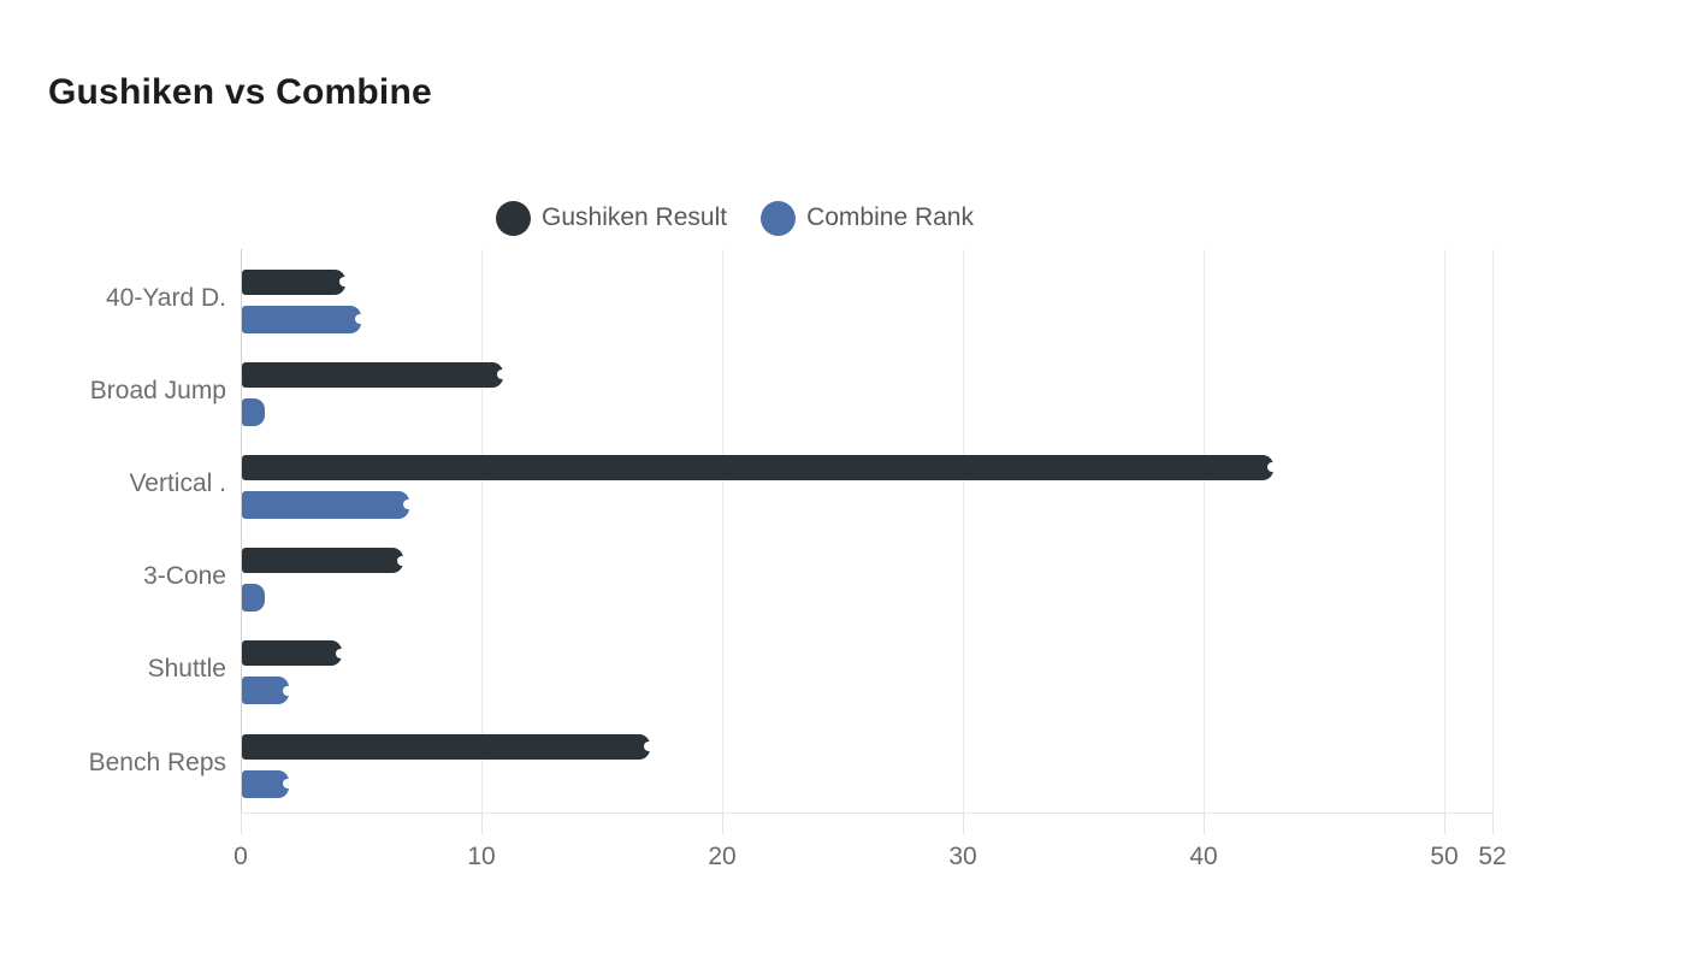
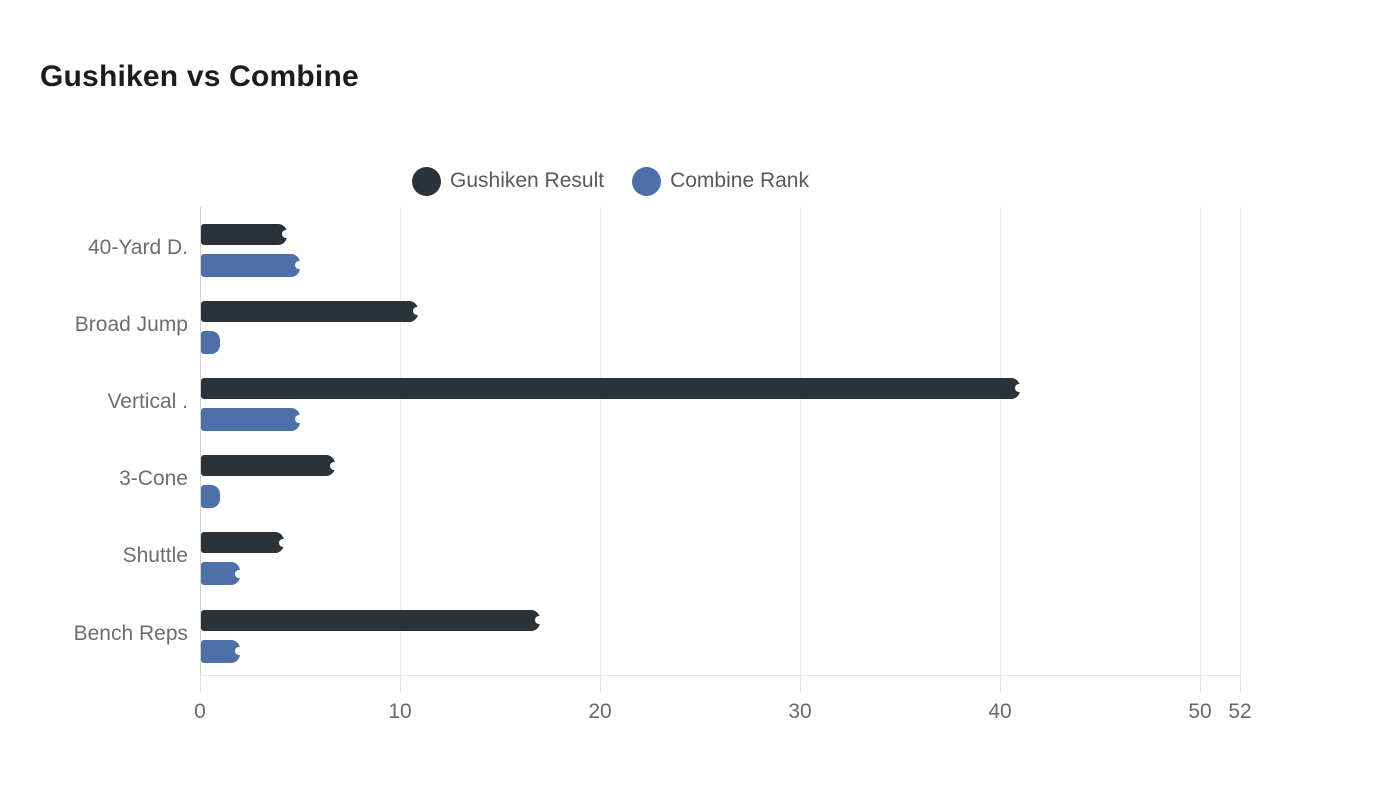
Gushiken Result/Vertical .: 42.9 -> 41.0
Combine Rank/Vertical .: 7 -> 5
